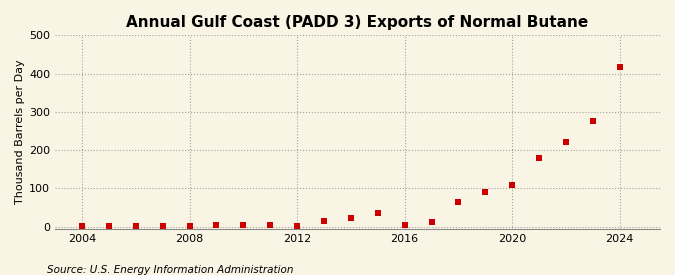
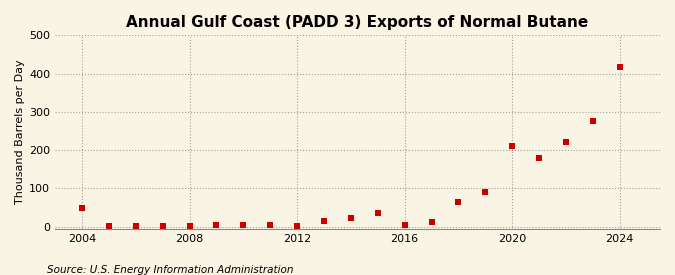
2004: 1 -> 50
2020: 108 -> 210
